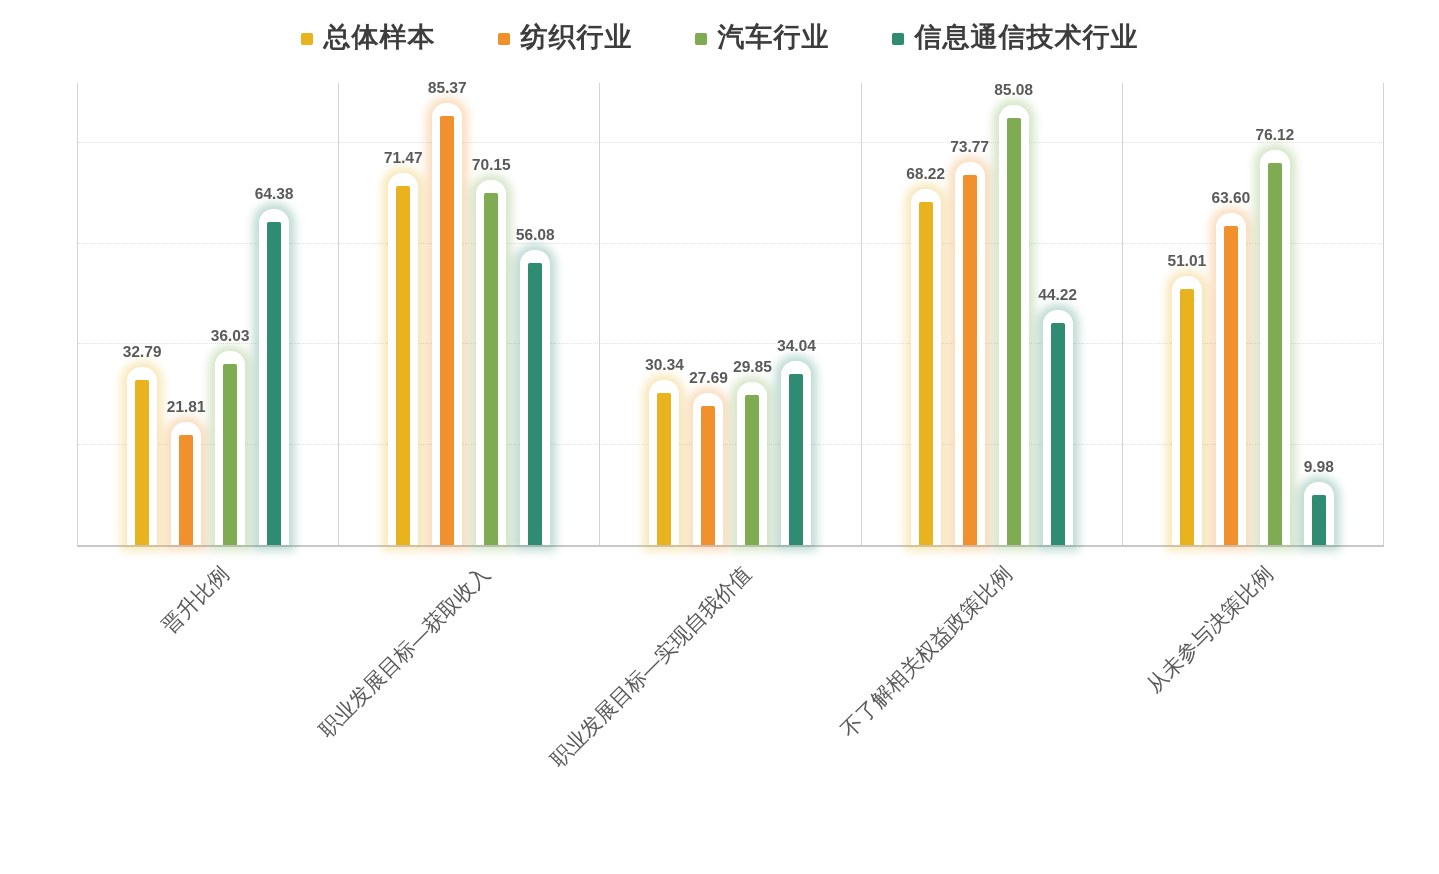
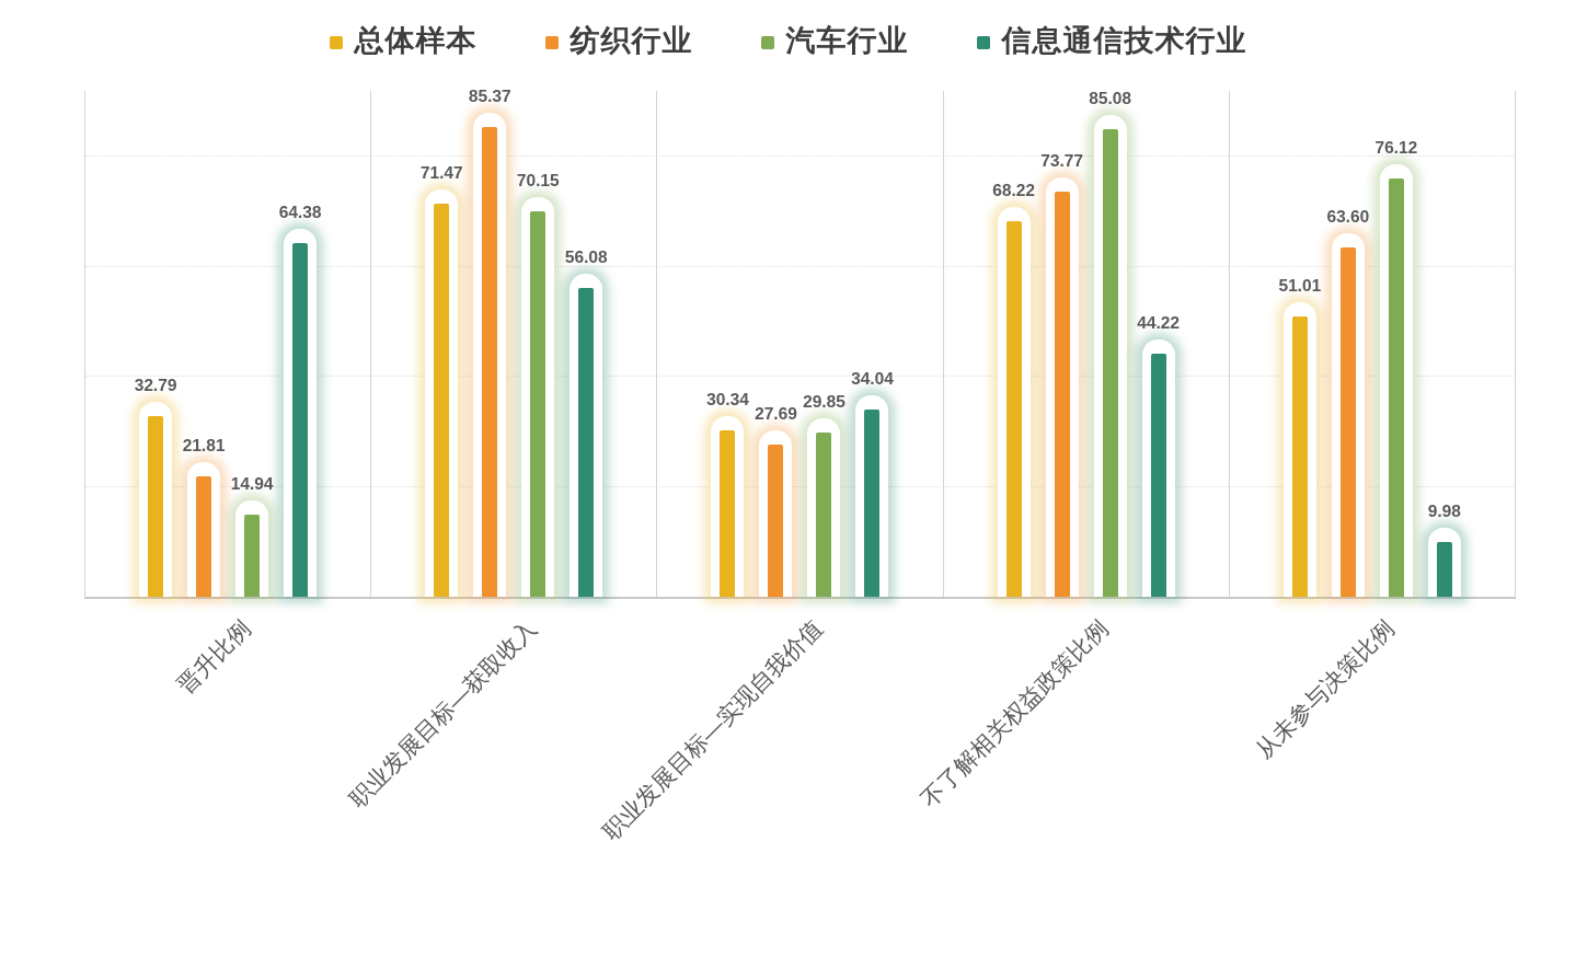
汽车行业/晋升比例: 36.03 -> 14.94
